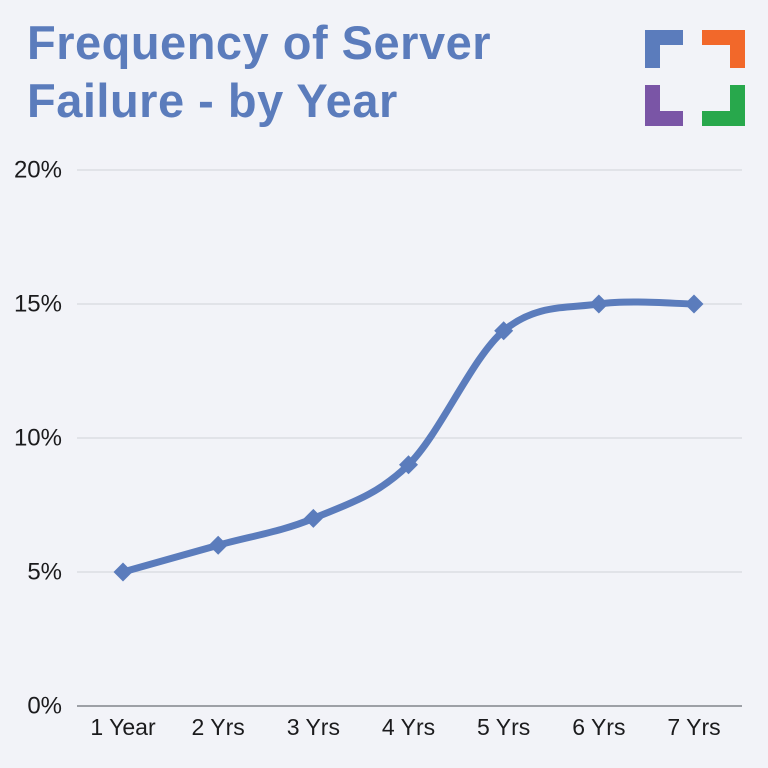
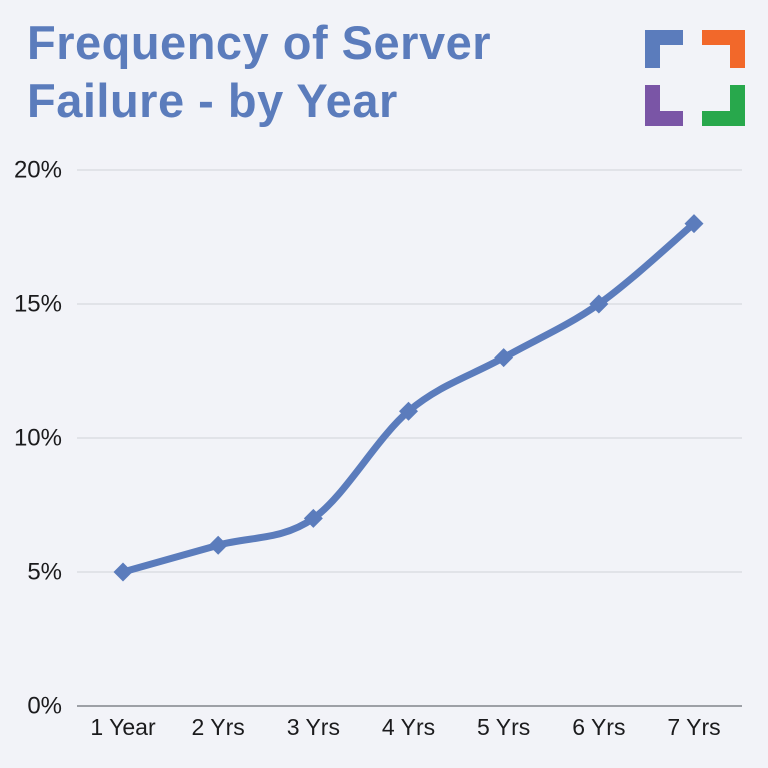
4 Yrs: 9% -> 11%
5 Yrs: 14% -> 13%
7 Yrs: 15% -> 18%
